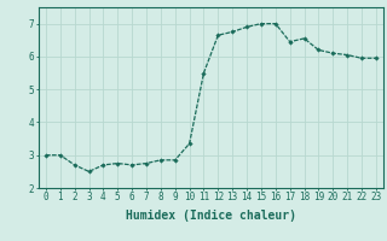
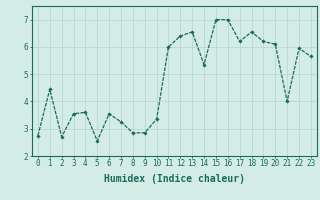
0: 3.00 -> 2.75
1: 3.00 -> 4.45
3: 2.50 -> 3.55
4: 2.70 -> 3.60
5: 2.75 -> 2.55
6: 2.70 -> 3.55
7: 2.75 -> 3.25
11: 5.50 -> 6.00
12: 6.65 -> 6.40
13: 6.75 -> 6.55
14: 6.90 -> 5.35
17: 6.45 -> 6.20
21: 6.05 -> 4.00
23: 5.95 -> 5.65
